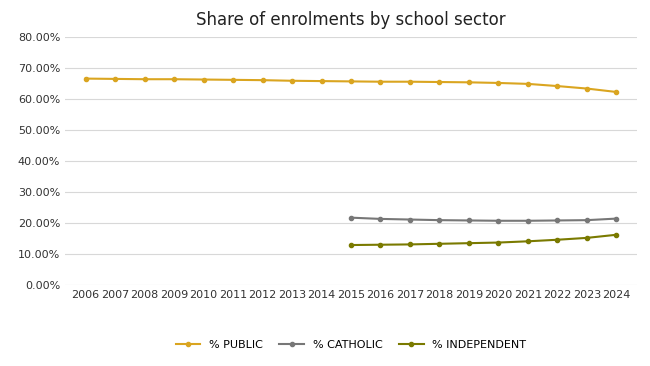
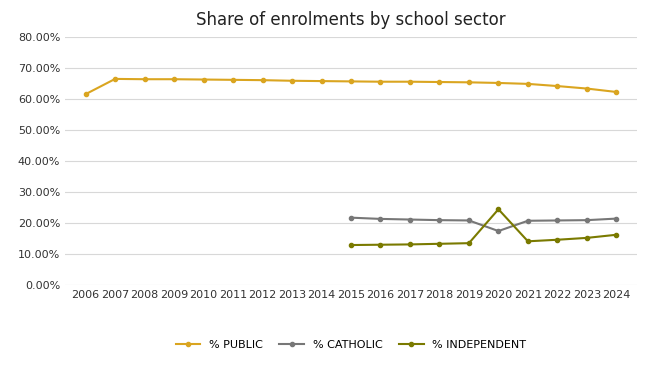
% PUBLIC/2006: 66.5% -> 61.5%
% CATHOLIC/2020: 20.8% -> 17.5%
% INDEPENDENT/2020: 13.8% -> 24.5%
